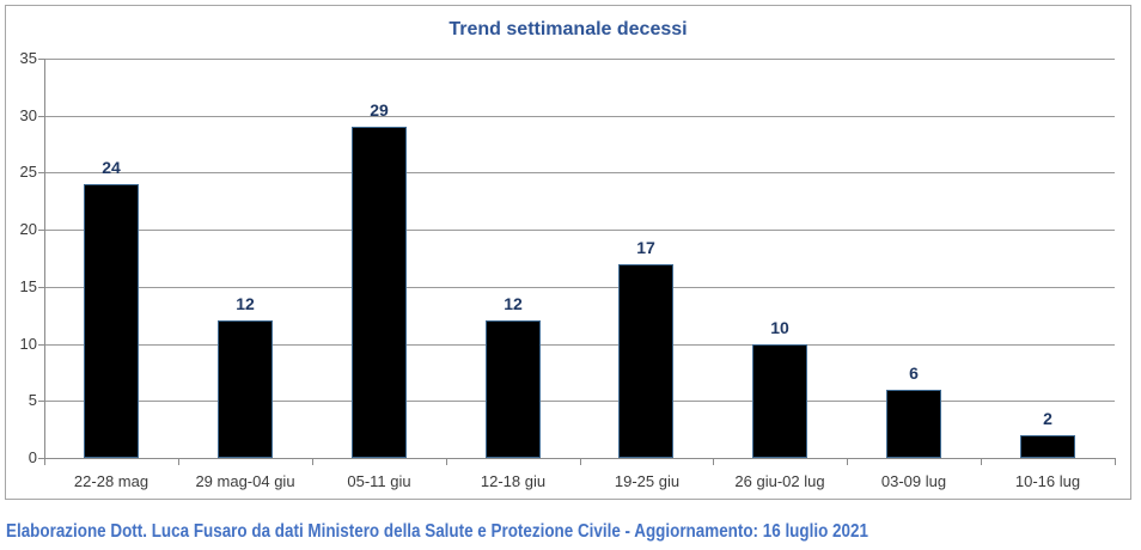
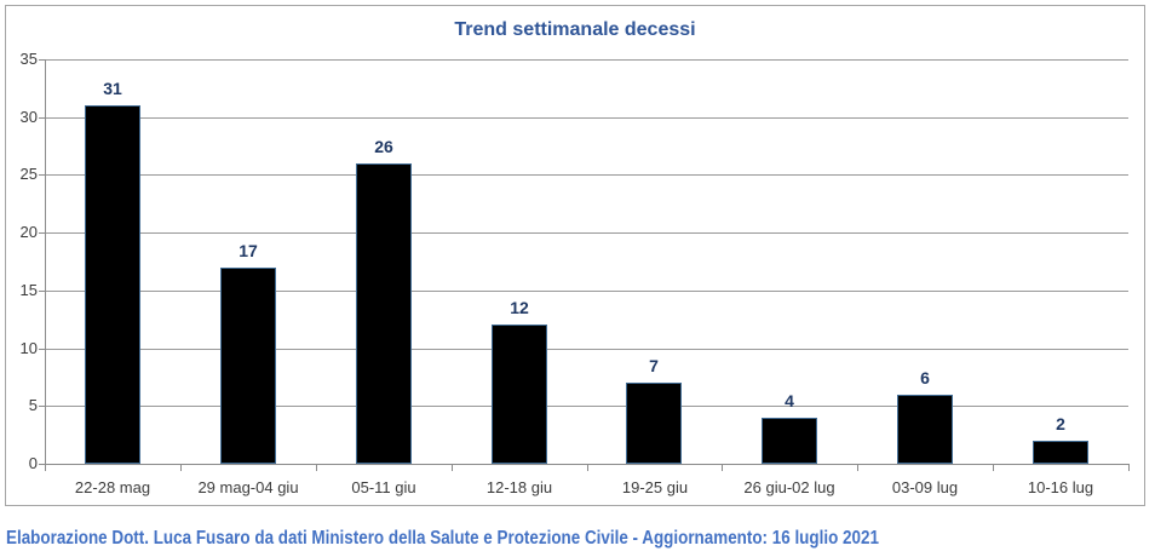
22-28 mag: 24 -> 31
29 mag-04 giu: 12 -> 17
05-11 giu: 29 -> 26
19-25 giu: 17 -> 7
26 giu-02 lug: 10 -> 4
